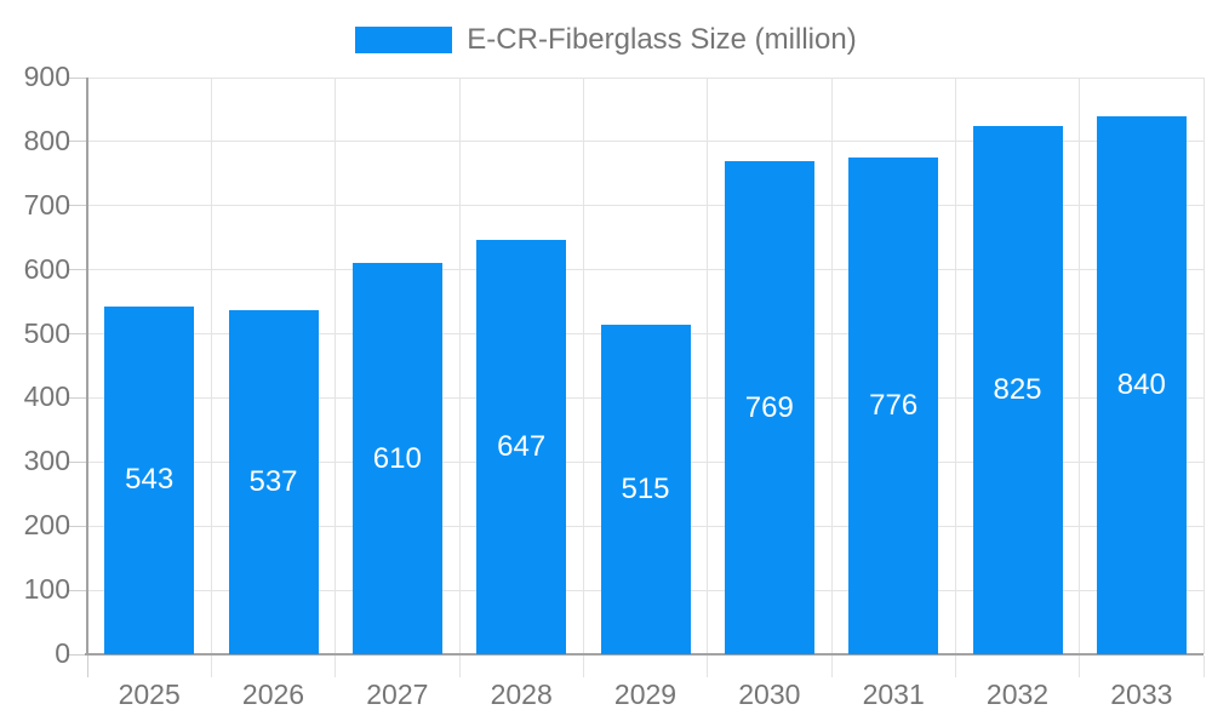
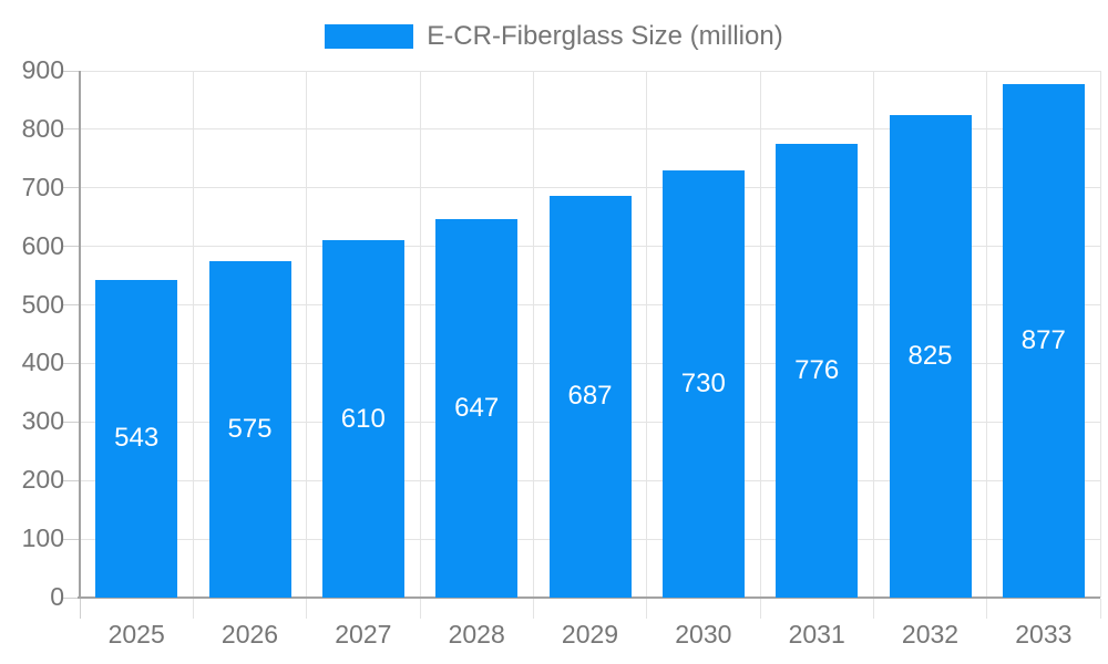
2026: 537 -> 575
2029: 515 -> 687
2030: 769 -> 730
2033: 840 -> 877
